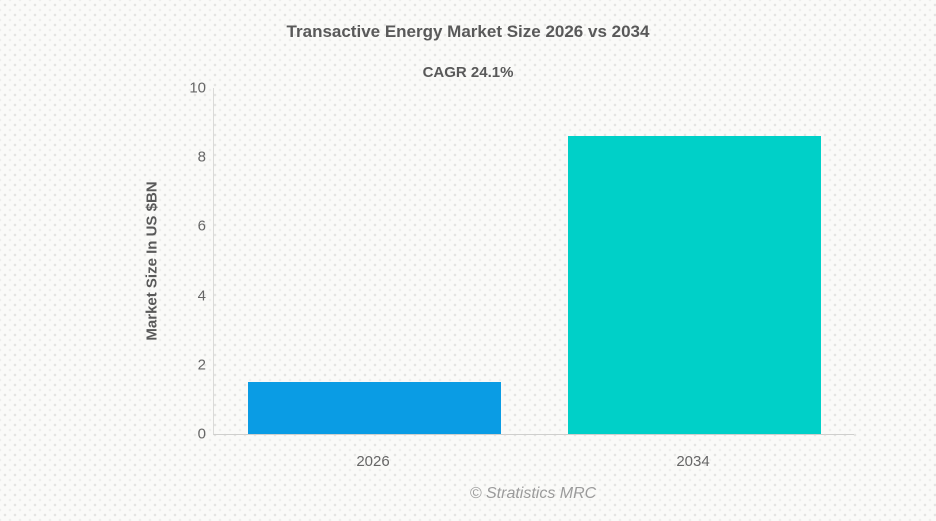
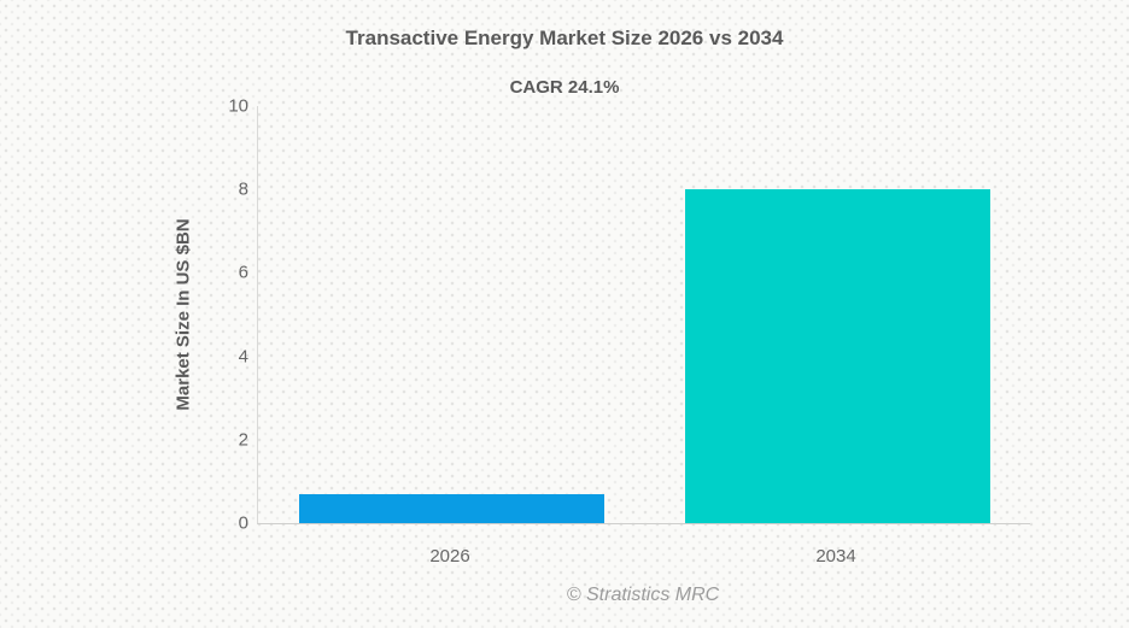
2026: 1.5 -> 0.7
2034: 8.6 -> 8.0
